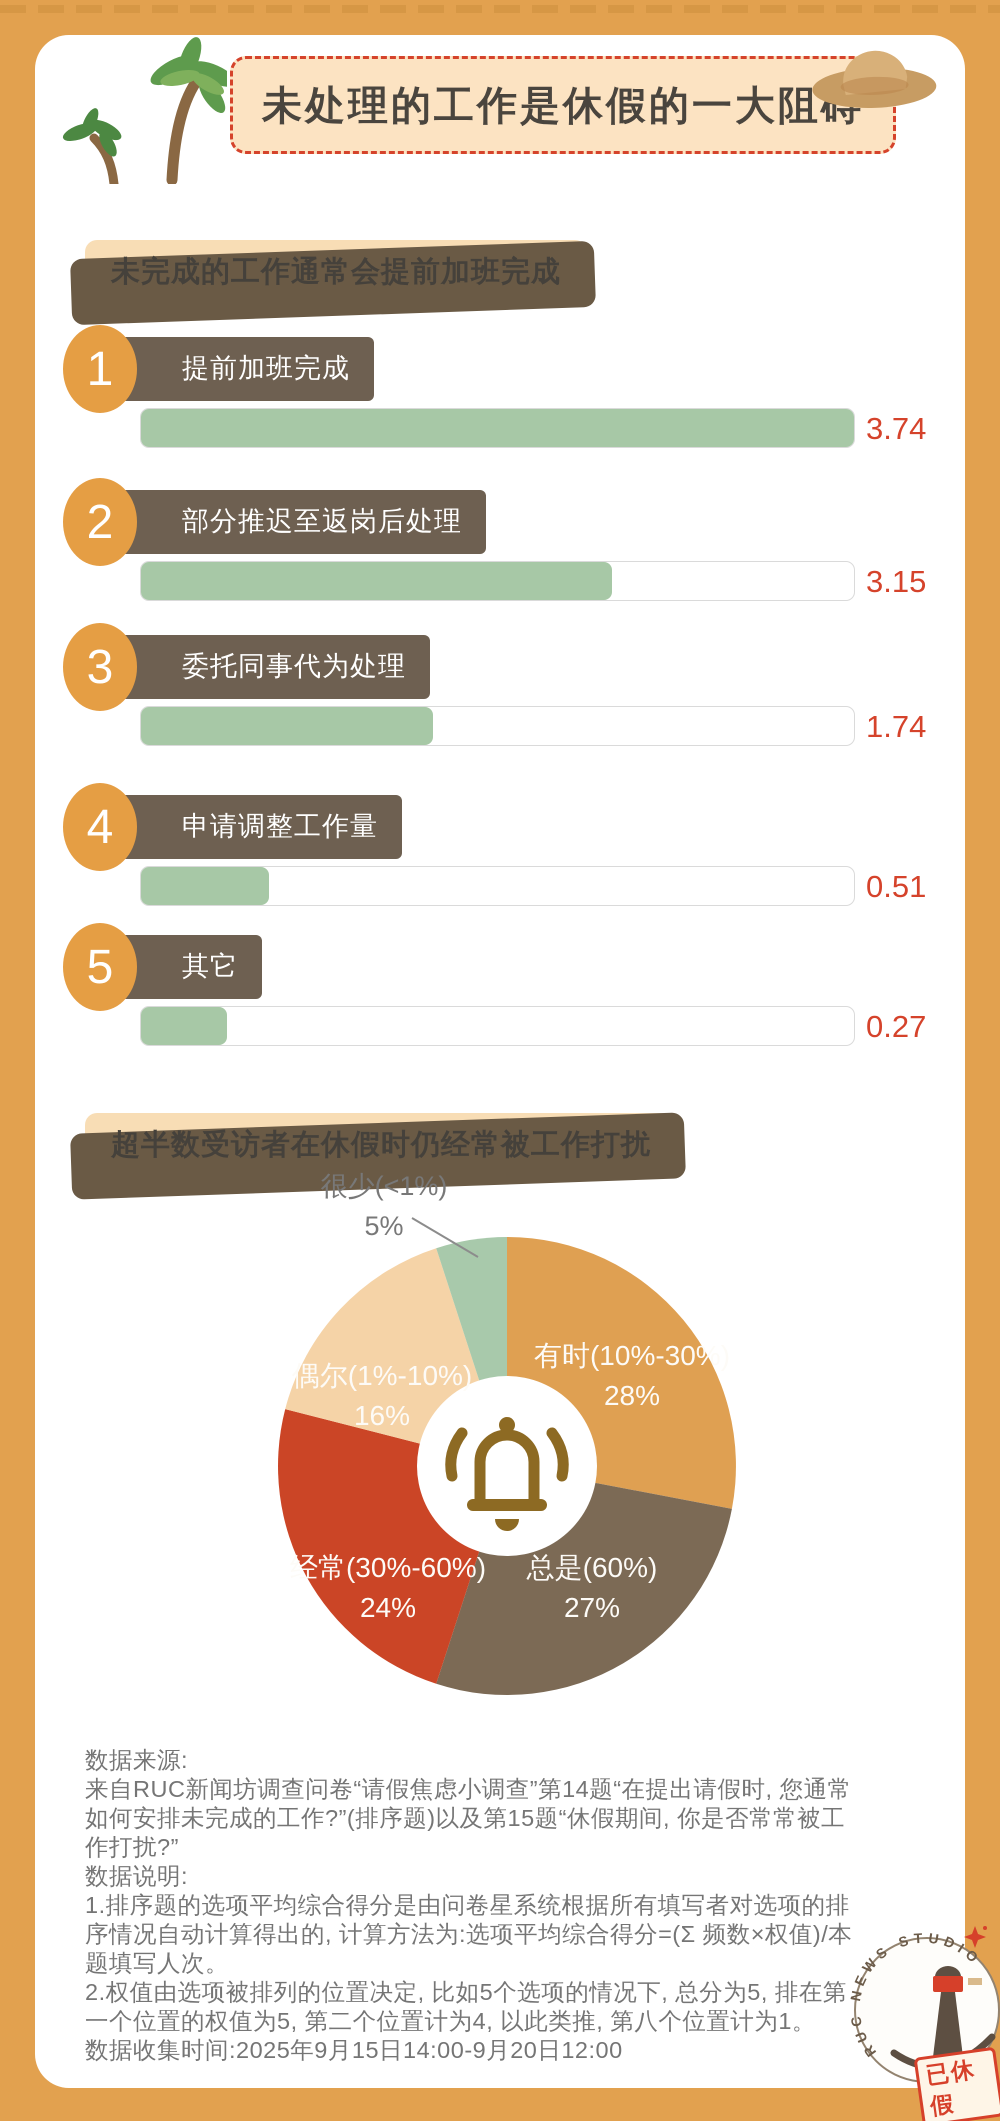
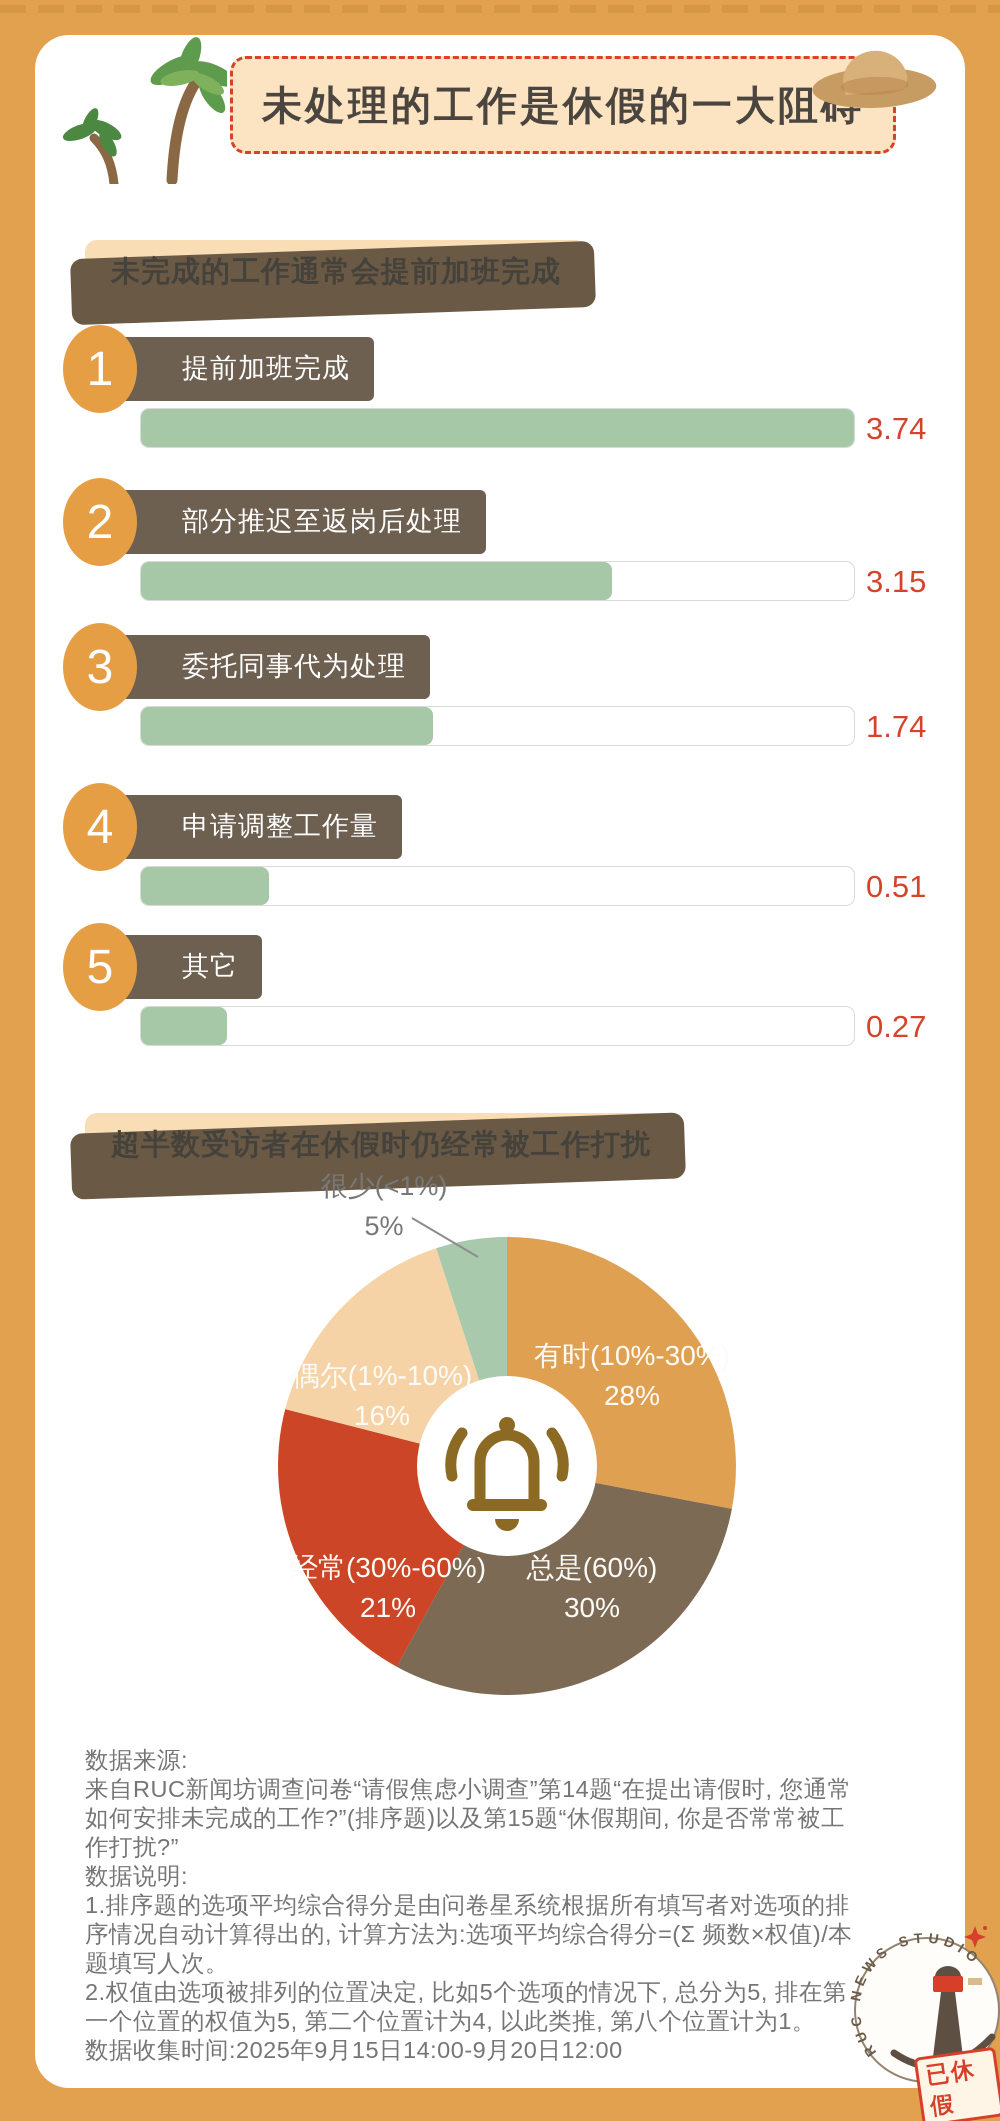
超半数受访者在休假时仍经常被工作打扰/总是(60%): 27% -> 30%
超半数受访者在休假时仍经常被工作打扰/经常(30%-60%): 24% -> 21%
